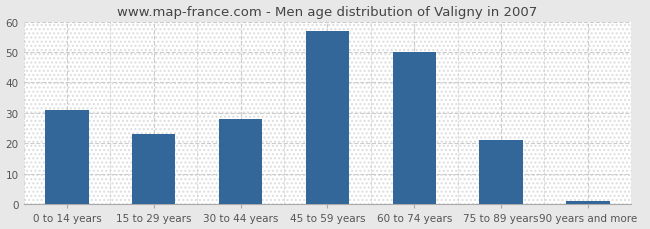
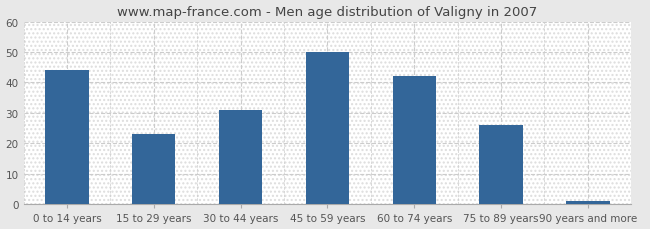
0 to 14 years: 31 -> 44
30 to 44 years: 28 -> 31
45 to 59 years: 57 -> 50
60 to 74 years: 50 -> 42
75 to 89 years: 21 -> 26
